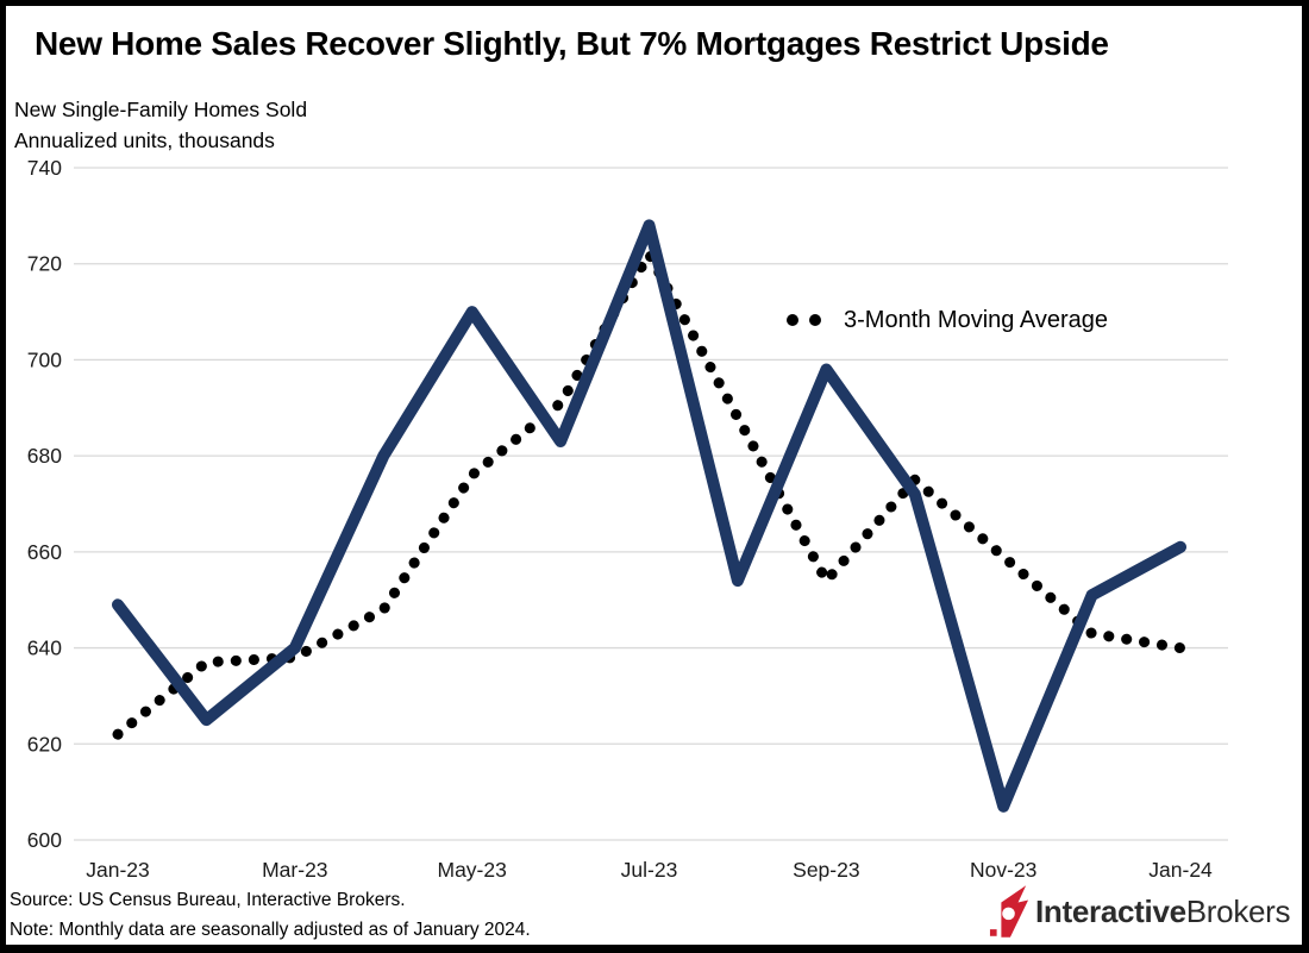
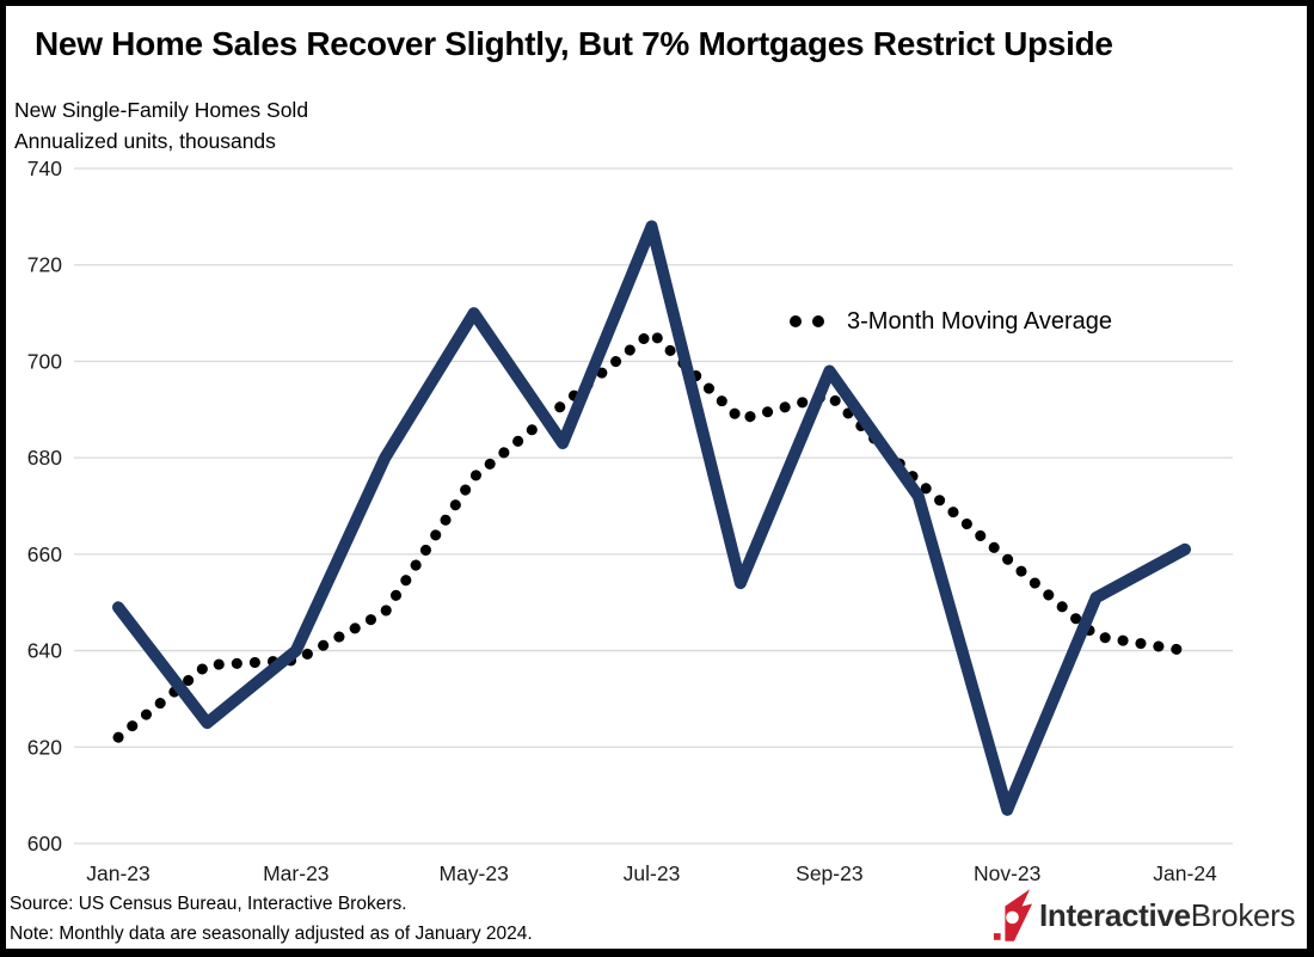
3-Month Moving Average/Jul-23: 722 -> 706
3-Month Moving Average/Sep-23: 654 -> 693
